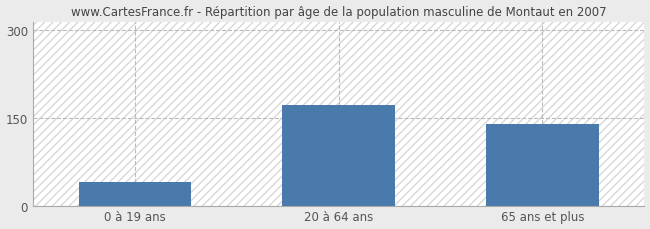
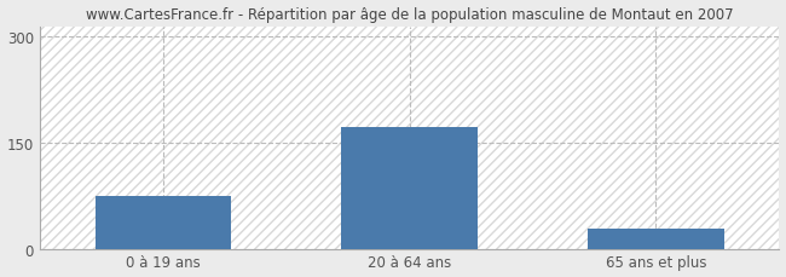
0 à 19 ans: 40 -> 75
65 ans et plus: 140 -> 28
